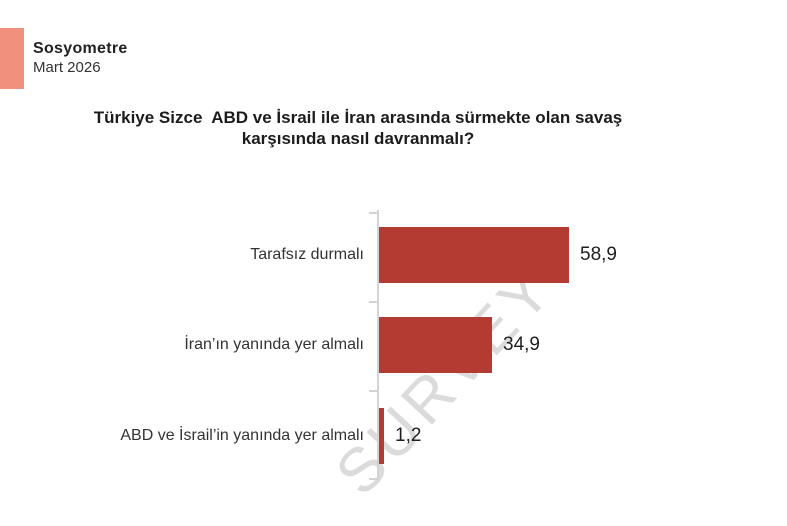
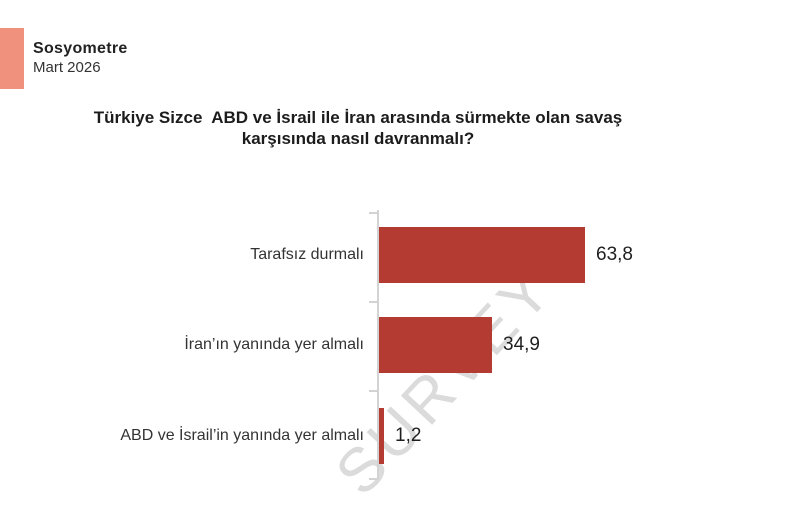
Tarafsız durmalı: 58,9 -> 63,8
